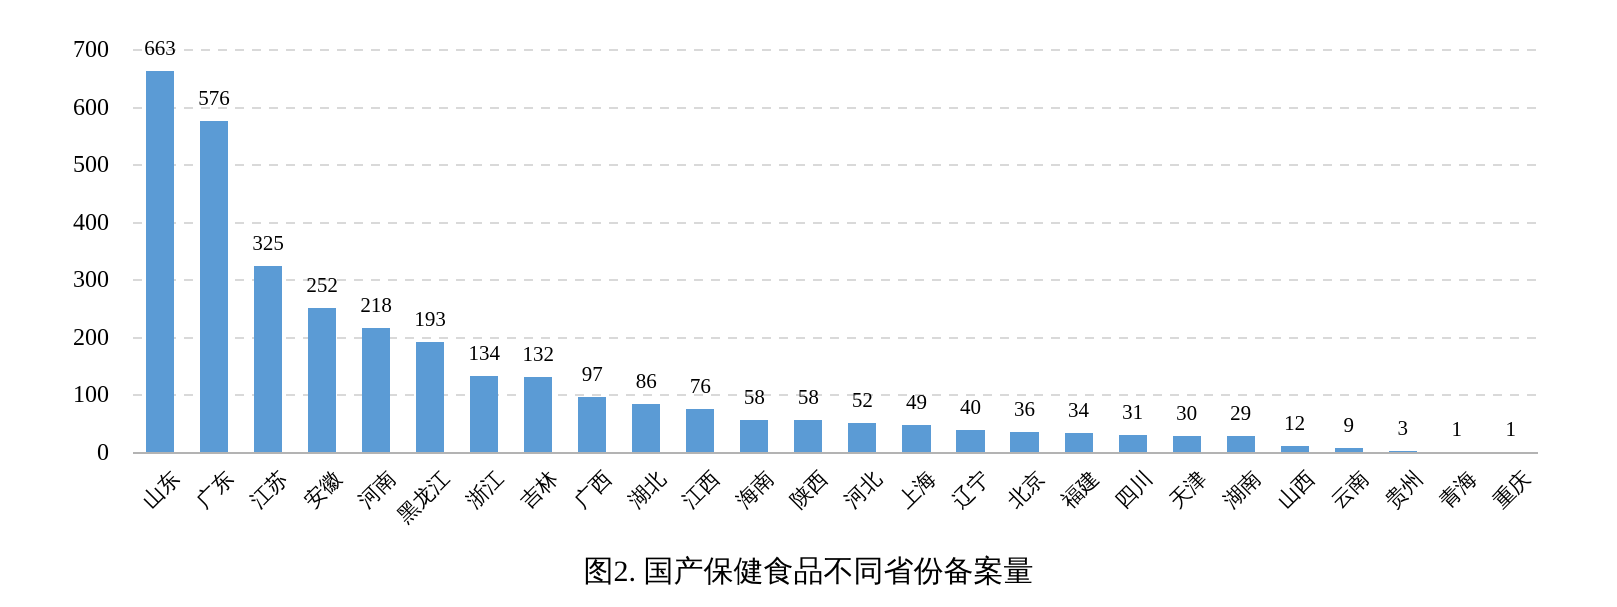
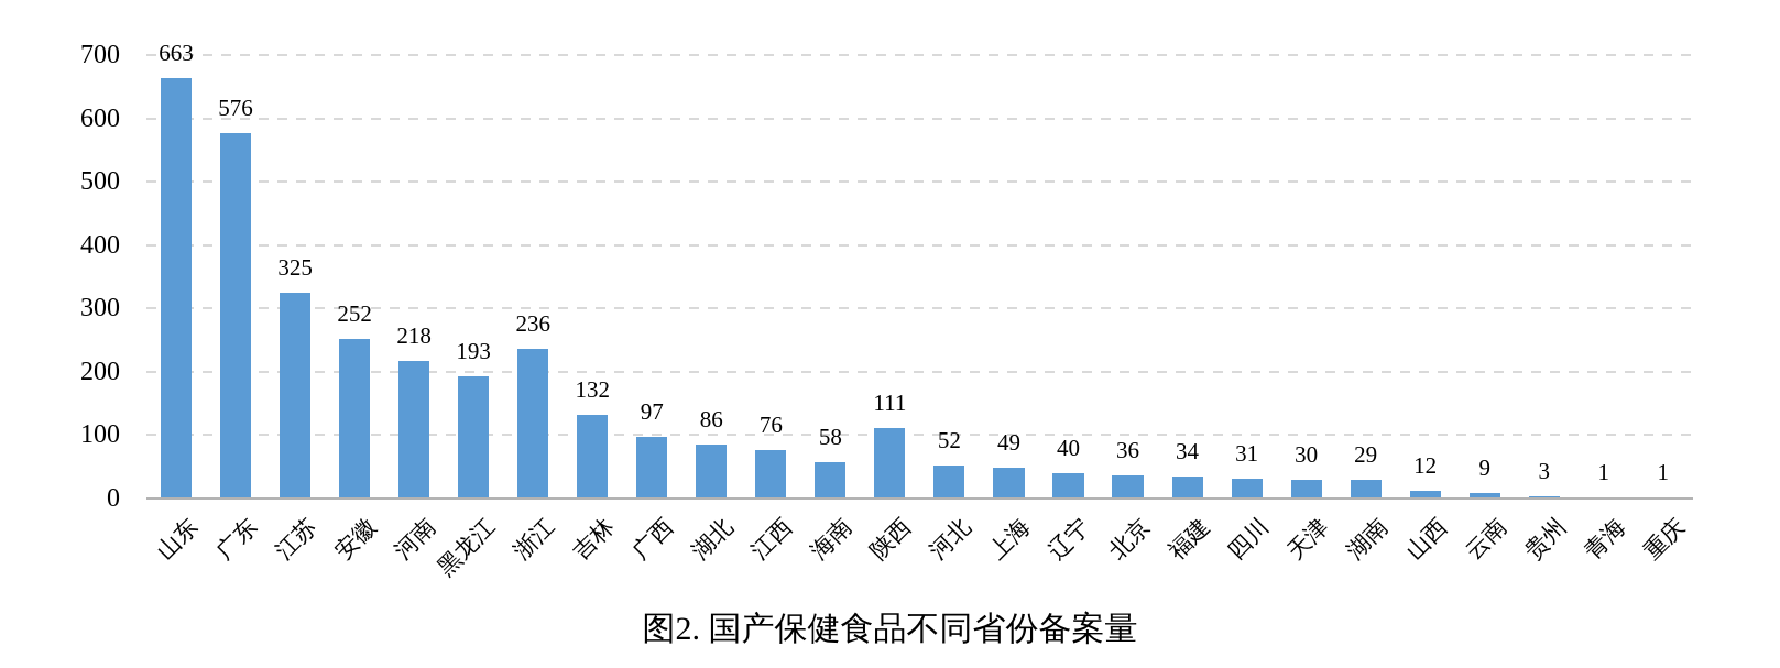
浙江: 134 -> 236
陕西: 58 -> 111
